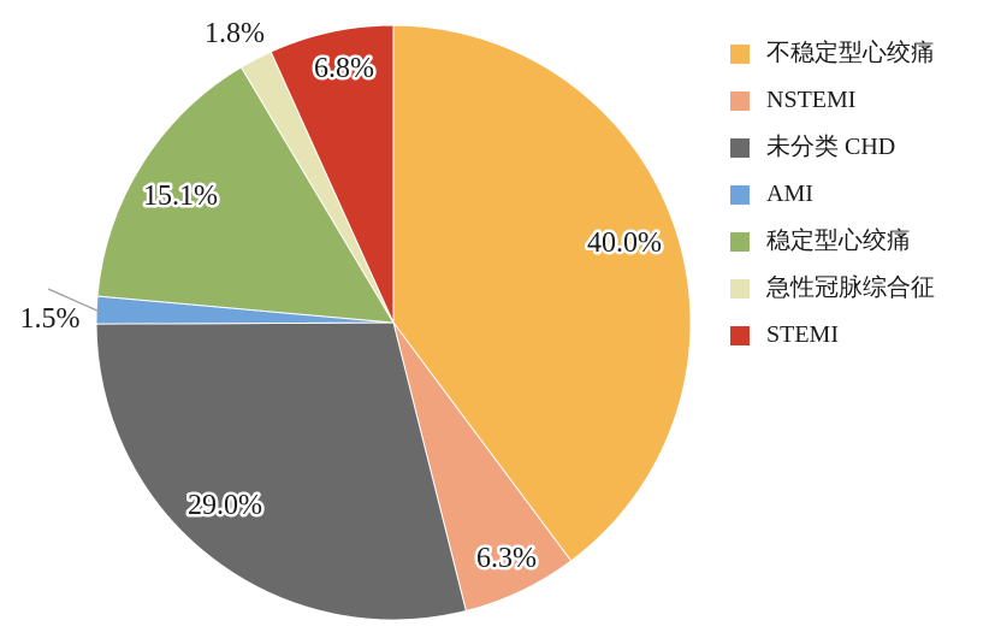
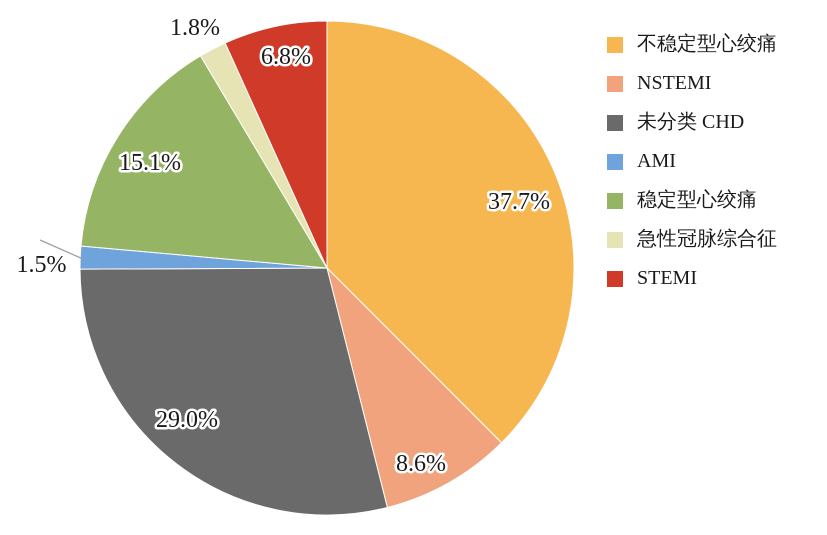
不稳定型心绞痛: 40.0% -> 37.7%
NSTEMI: 6.3% -> 8.6%
